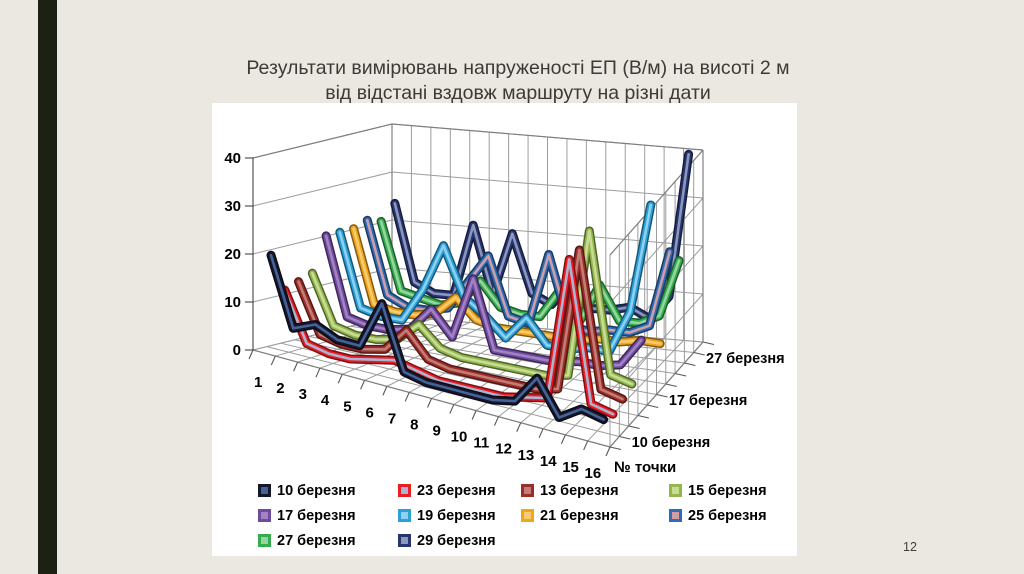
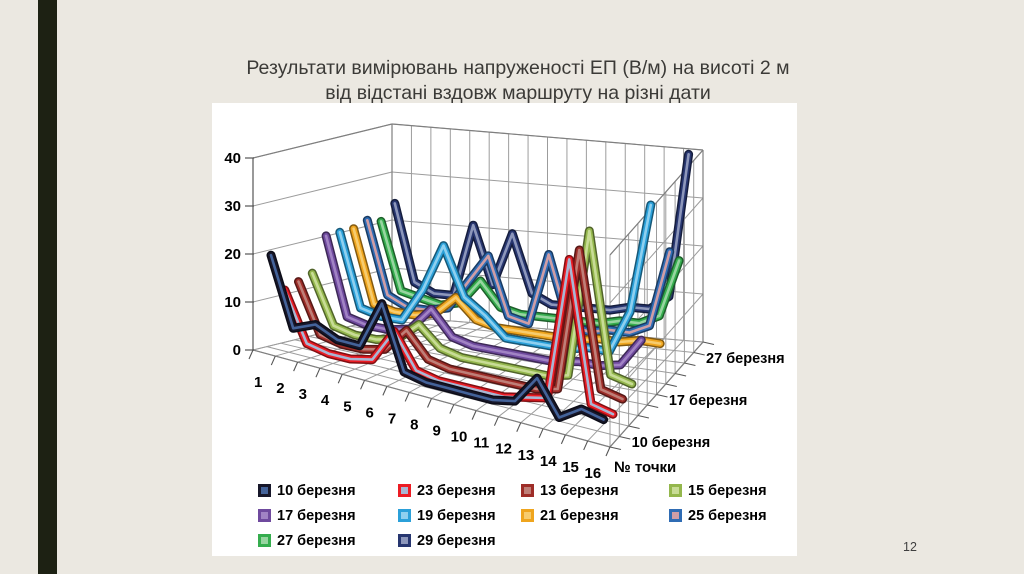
23 березня/6: 3 -> 9
29 березня/6: 7 -> 9
17 березня/8: 18 -> 4
19 березня/10: 10 -> 5
27 березня/10: 11 -> 5
29 березня/10: 11 -> 6
27 березня/12: 13 -> 5
29 березня/14: 5 -> 7
